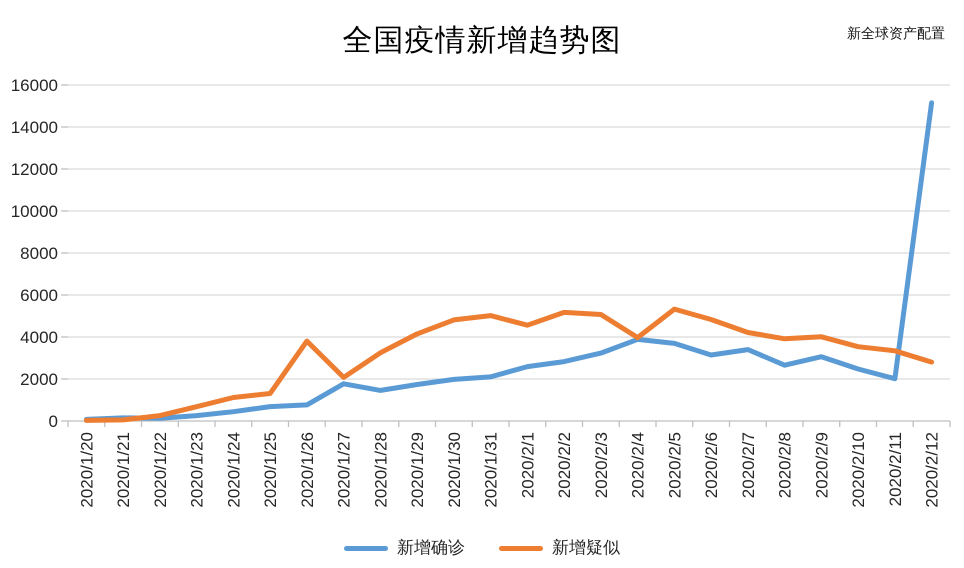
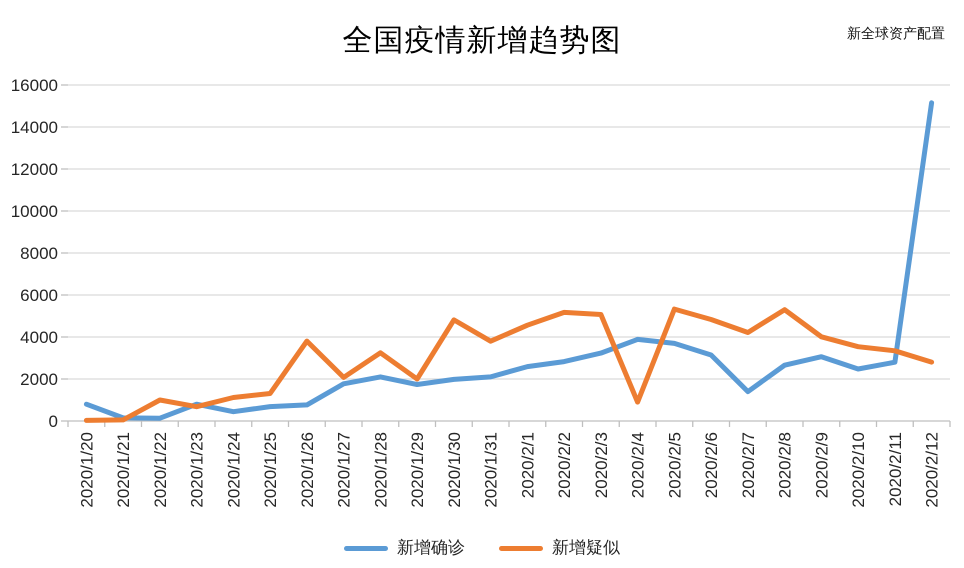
新增确诊/2020/1/20: 100 -> 800
新增疑似/2020/1/22: 300 -> 1000
新增确诊/2020/1/23: 300 -> 800
新增确诊/2020/1/28: 1500 -> 2100
新增疑似/2020/1/29: 4100 -> 2000
新增疑似/2020/1/31: 5000 -> 3800
新增疑似/2020/2/4: 4000 -> 900
新增确诊/2020/2/7: 3400 -> 1400
新增疑似/2020/2/8: 3900 -> 5300
新增确诊/2020/2/11: 2000 -> 2800
